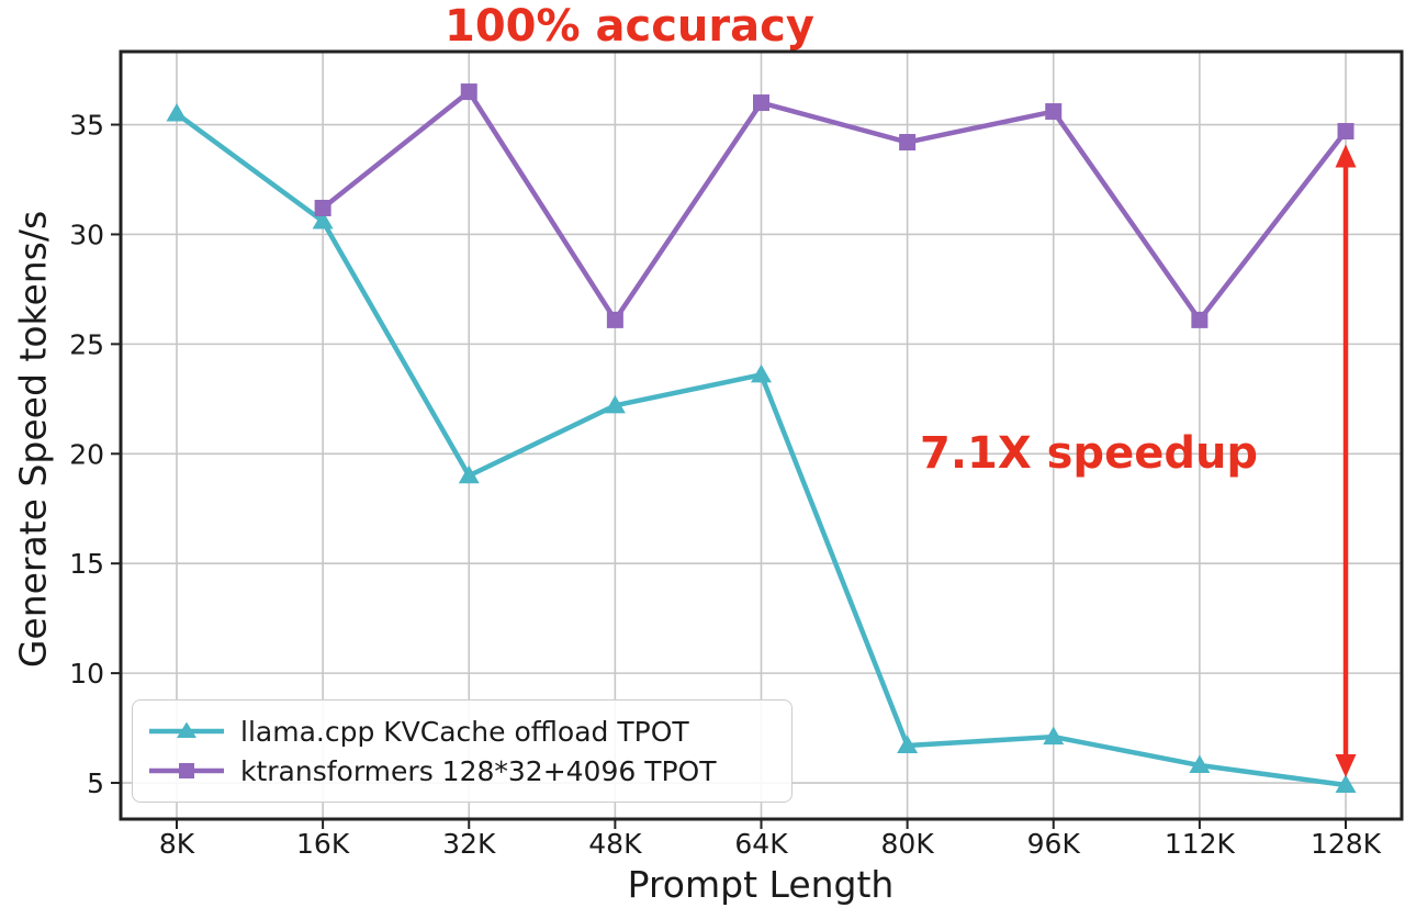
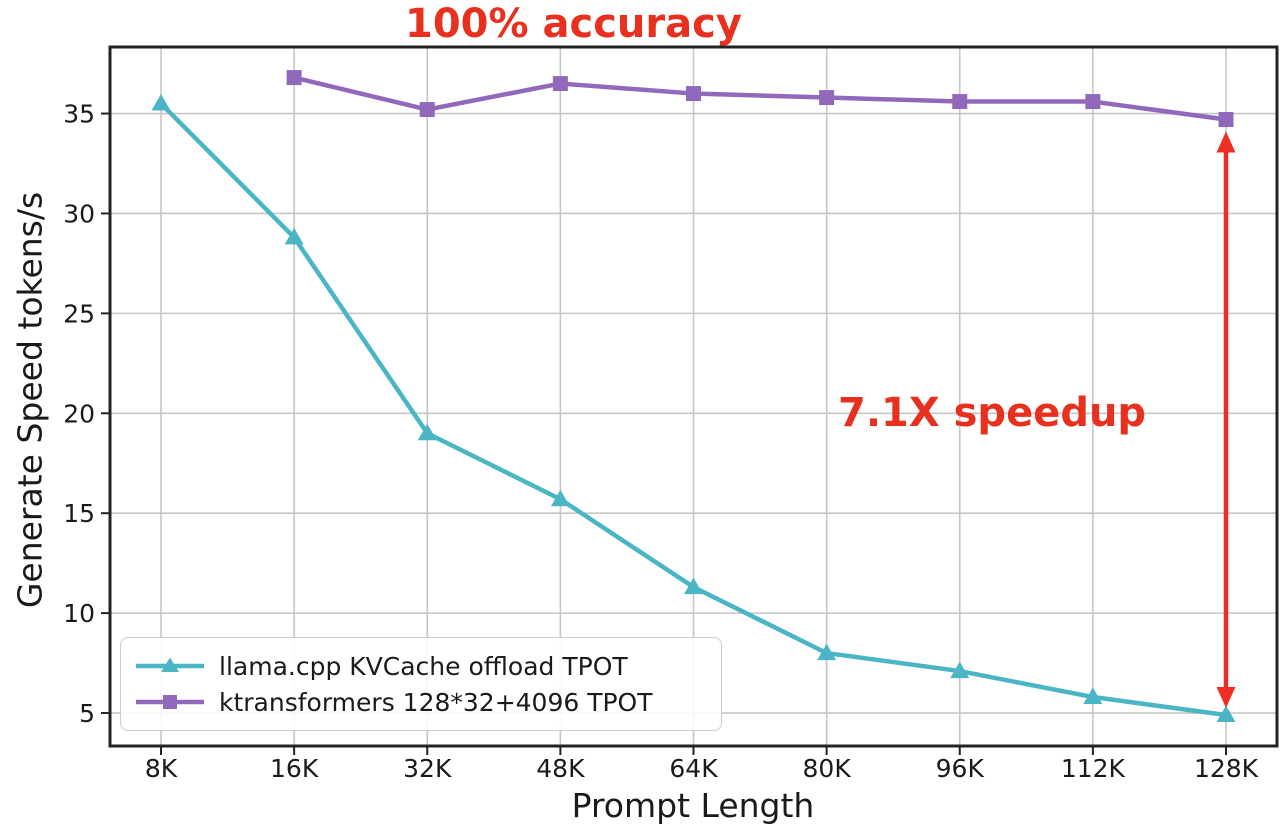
llama.cpp KVCache offload TPOT/16K: 30.6 -> 28.8
ktransformers 128*32+4096 TPOT/16K: 31.2 -> 36.8
ktransformers 128*32+4096 TPOT/32K: 36.5 -> 35.2
llama.cpp KVCache offload TPOT/48K: 22.2 -> 15.7
ktransformers 128*32+4096 TPOT/48K: 26.1 -> 36.5
llama.cpp KVCache offload TPOT/64K: 23.6 -> 11.3
llama.cpp KVCache offload TPOT/80K: 6.7 -> 8.0
ktransformers 128*32+4096 TPOT/80K: 34.2 -> 35.8
ktransformers 128*32+4096 TPOT/112K: 26.1 -> 35.6
